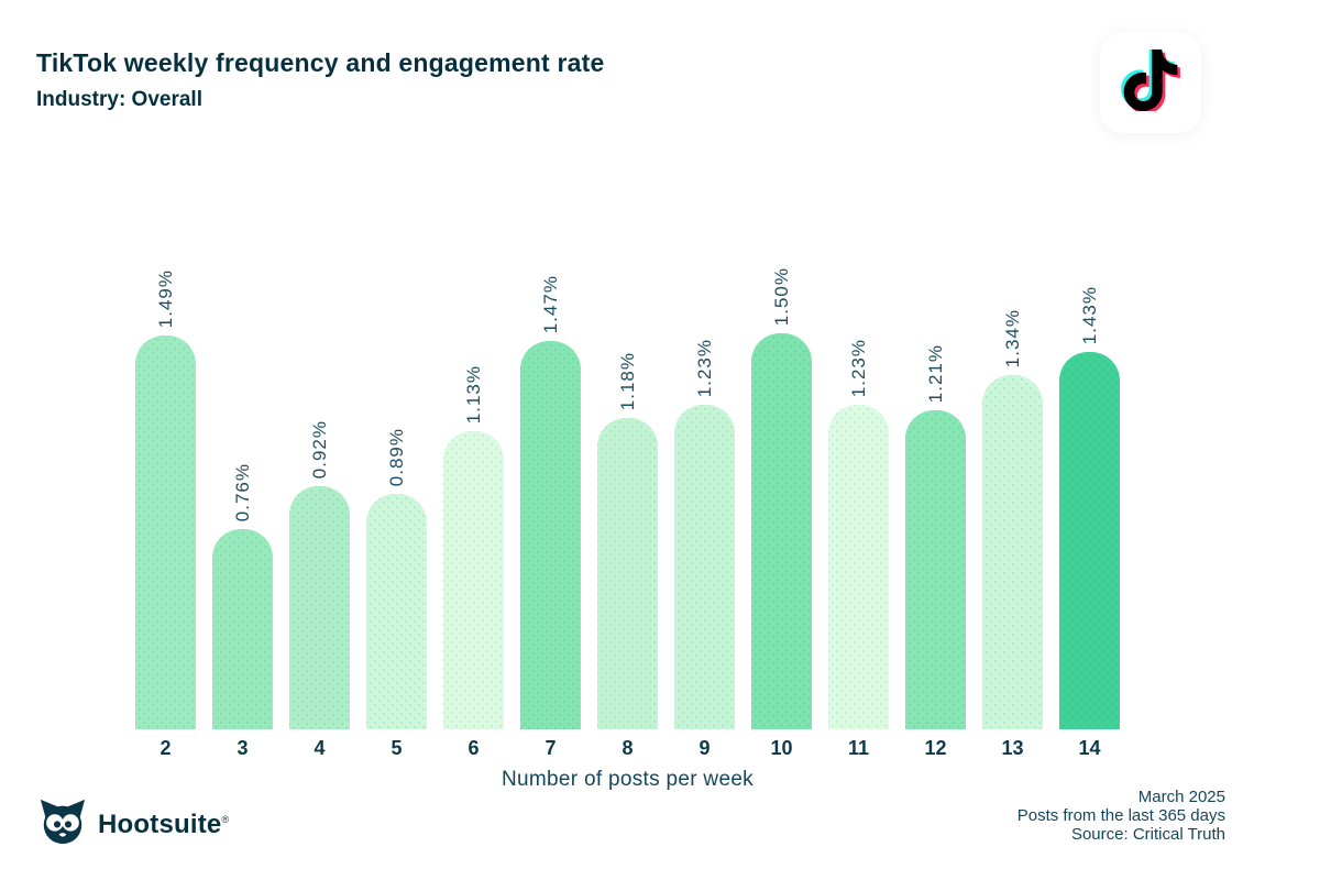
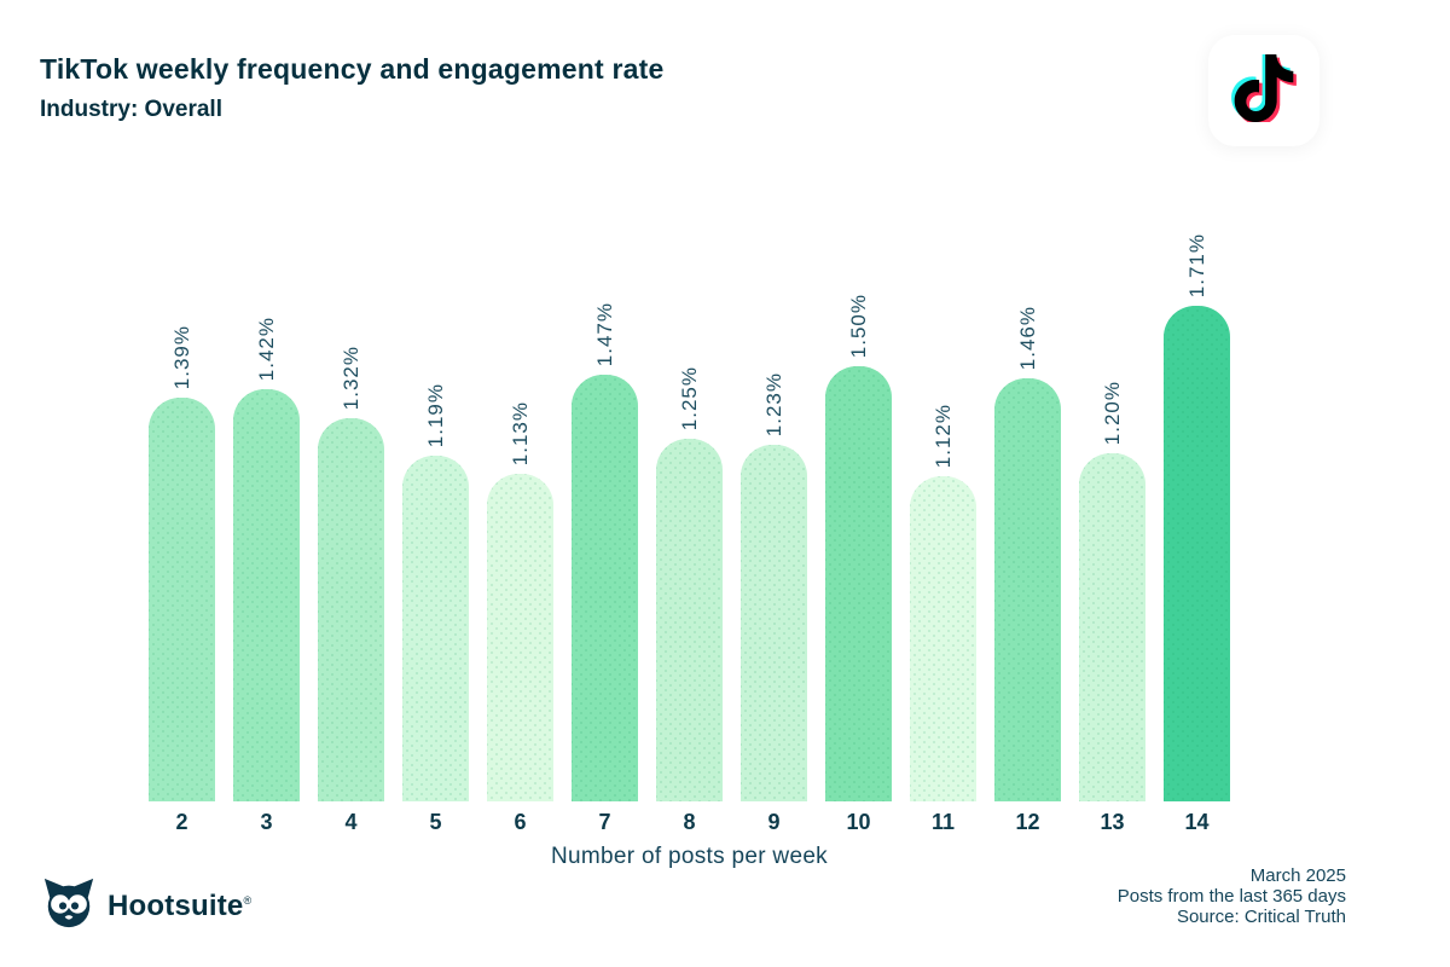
2: 1.49% -> 1.39%
3: 0.76% -> 1.42%
4: 0.92% -> 1.32%
5: 0.89% -> 1.19%
8: 1.18% -> 1.25%
11: 1.23% -> 1.12%
12: 1.21% -> 1.46%
13: 1.34% -> 1.20%
14: 1.43% -> 1.71%
